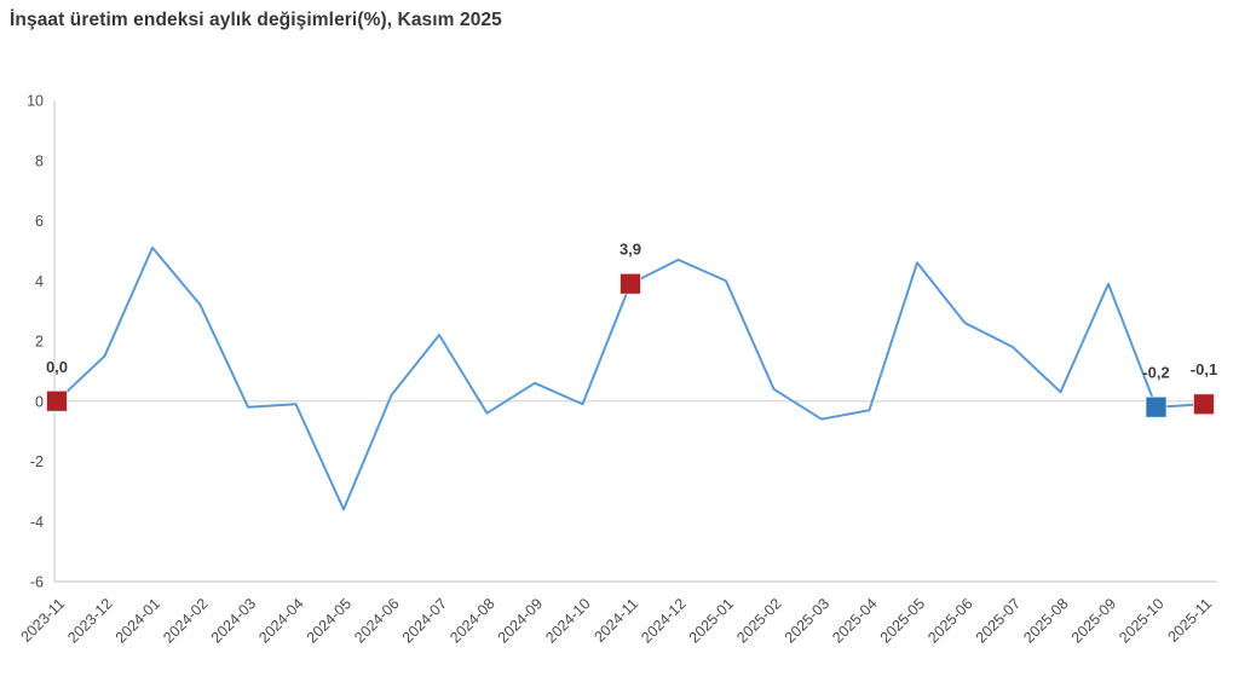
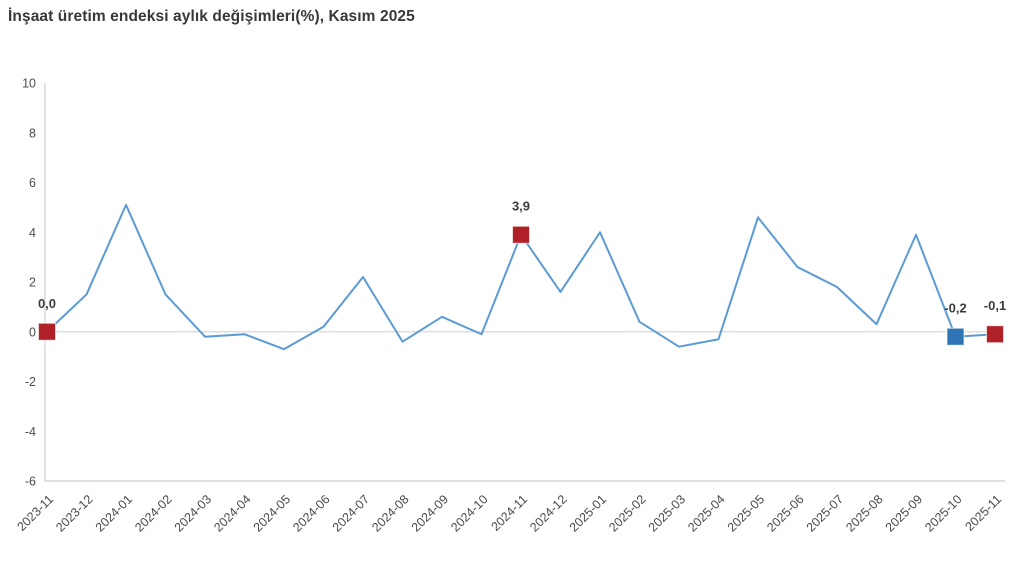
2024-02: 3.2 -> 1.5
2024-05: -3.6 -> -0.7
2024-12: 4.7 -> 1.6
